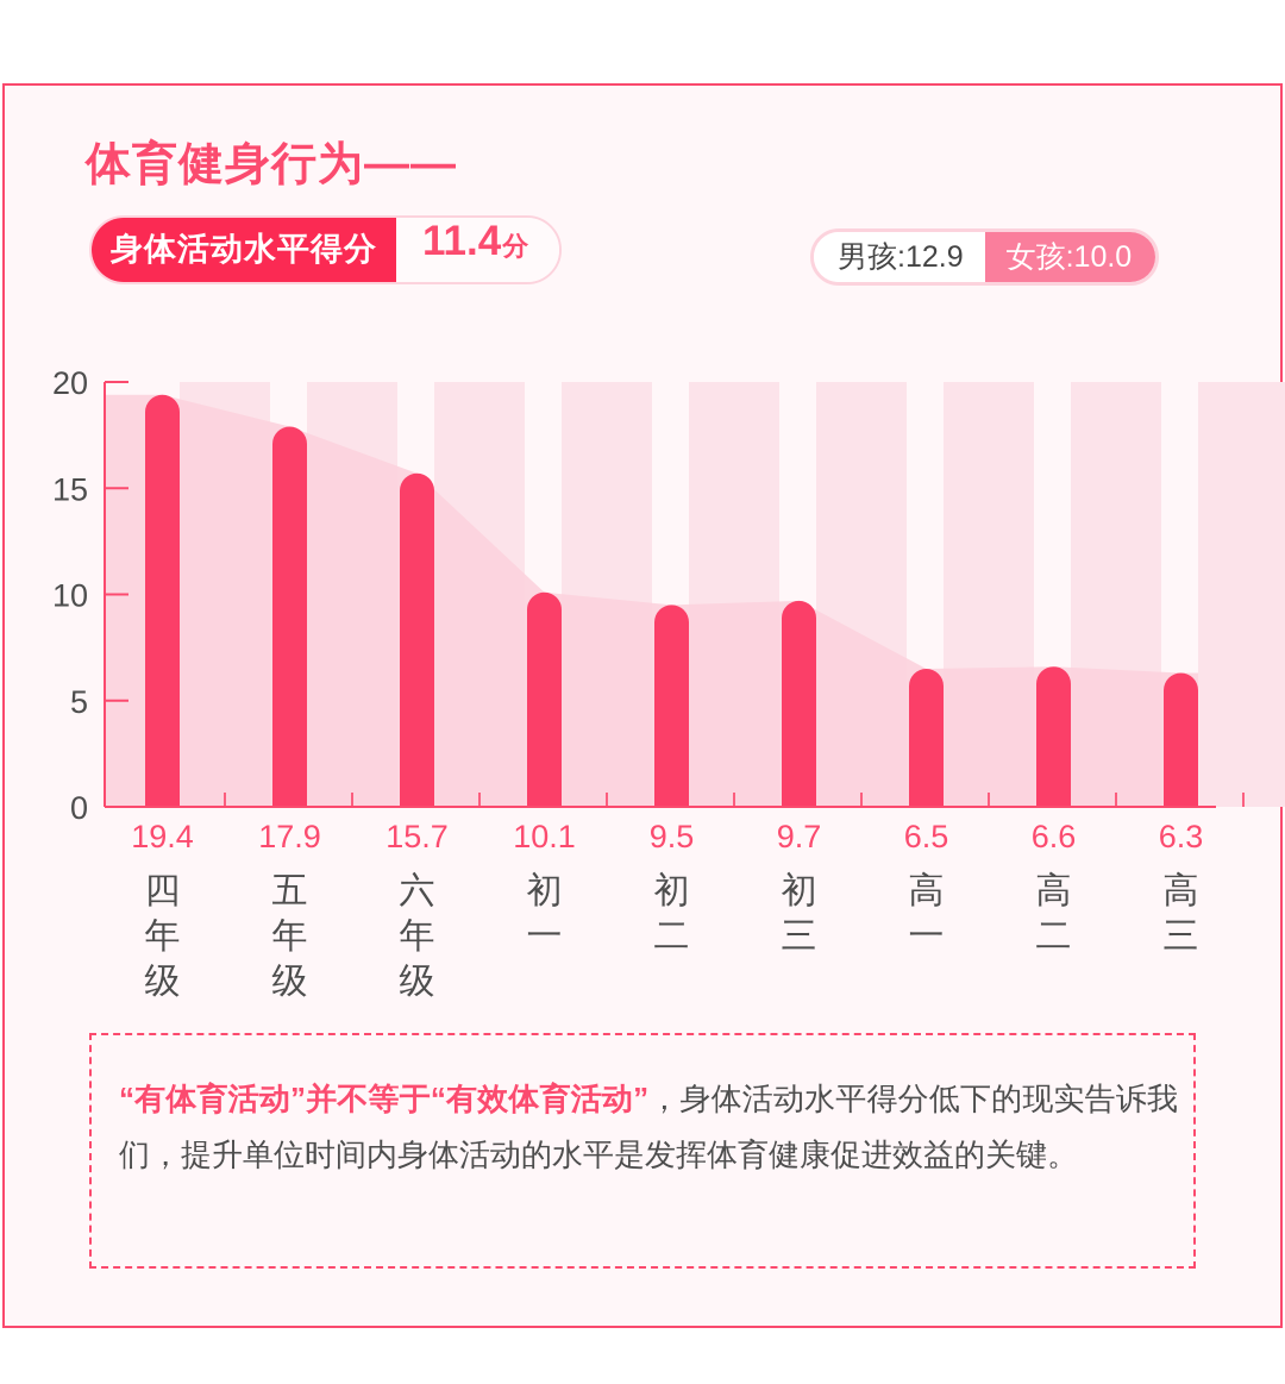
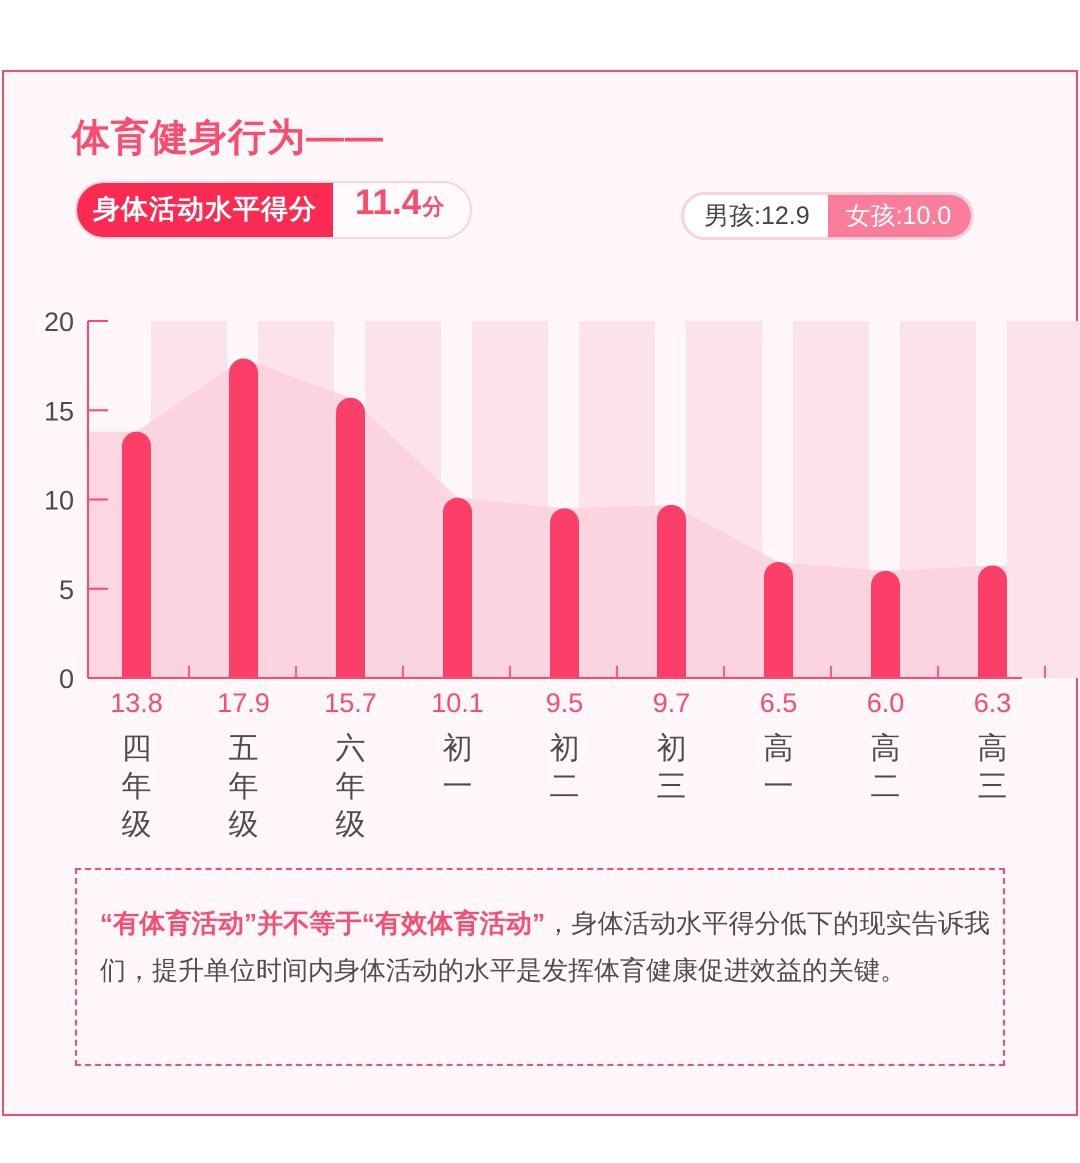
四年级: 19.4 -> 13.8
高二: 6.6 -> 6.0
